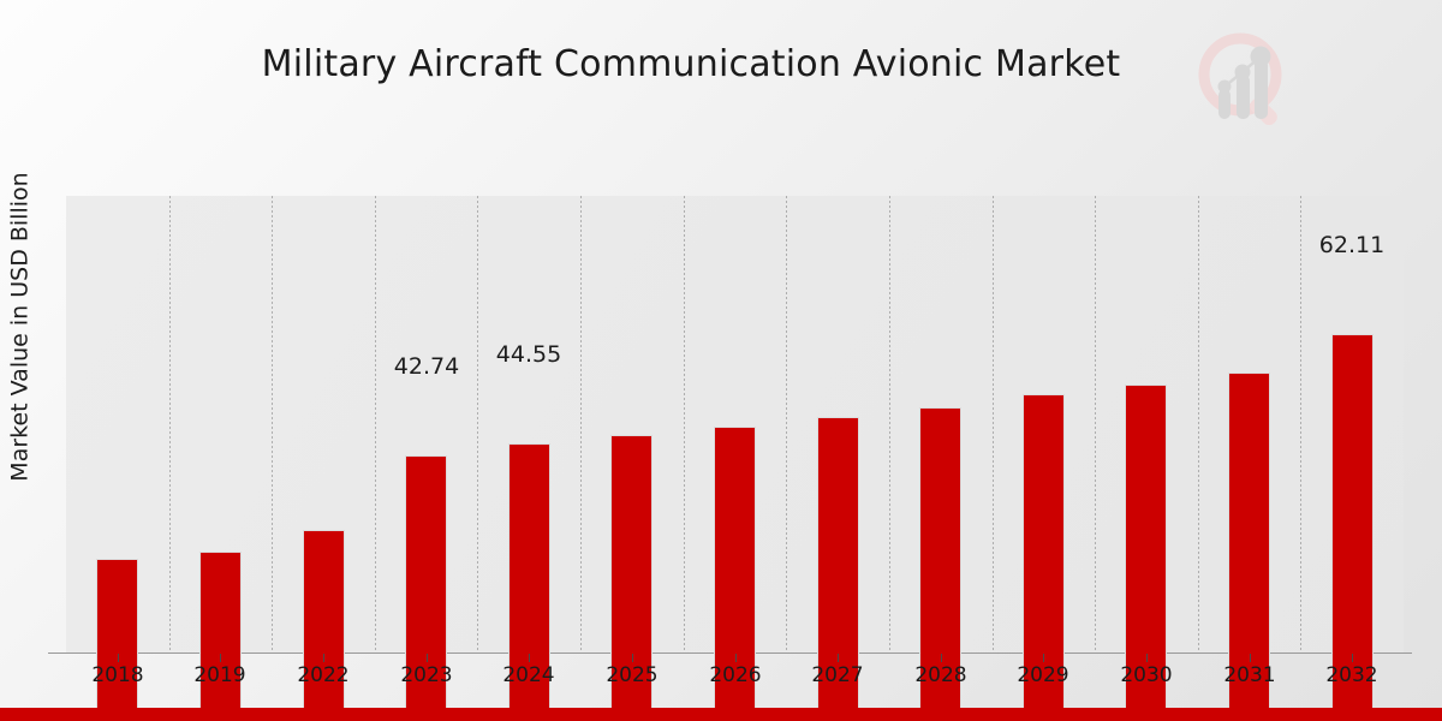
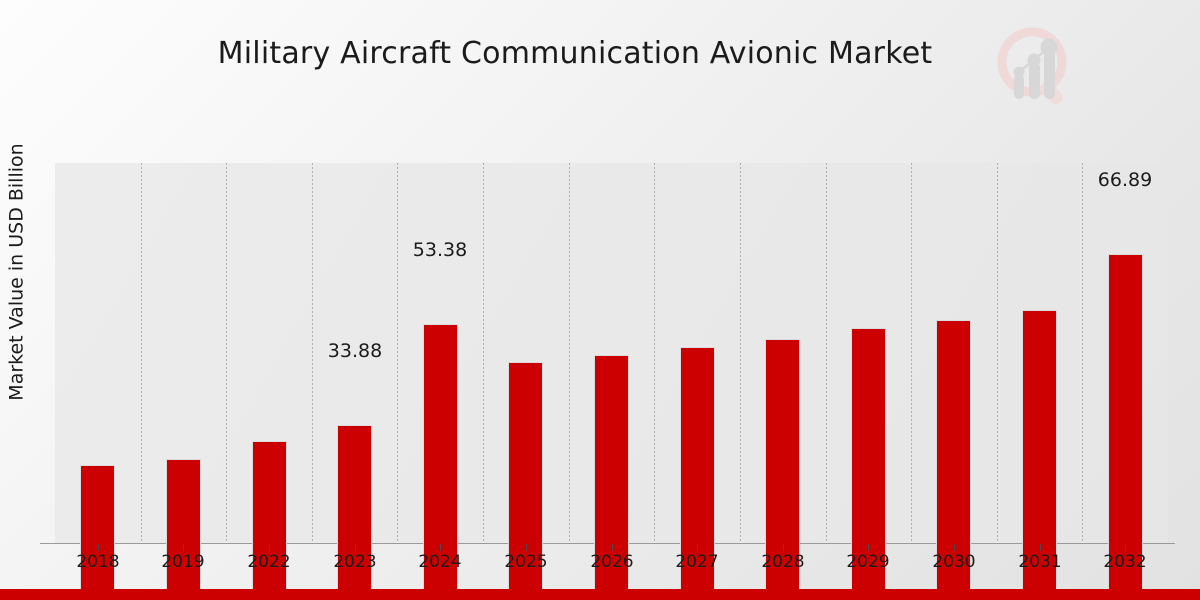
2023: 42.74 -> 33.88
2024: 44.55 -> 53.38
2032: 62.11 -> 66.89
